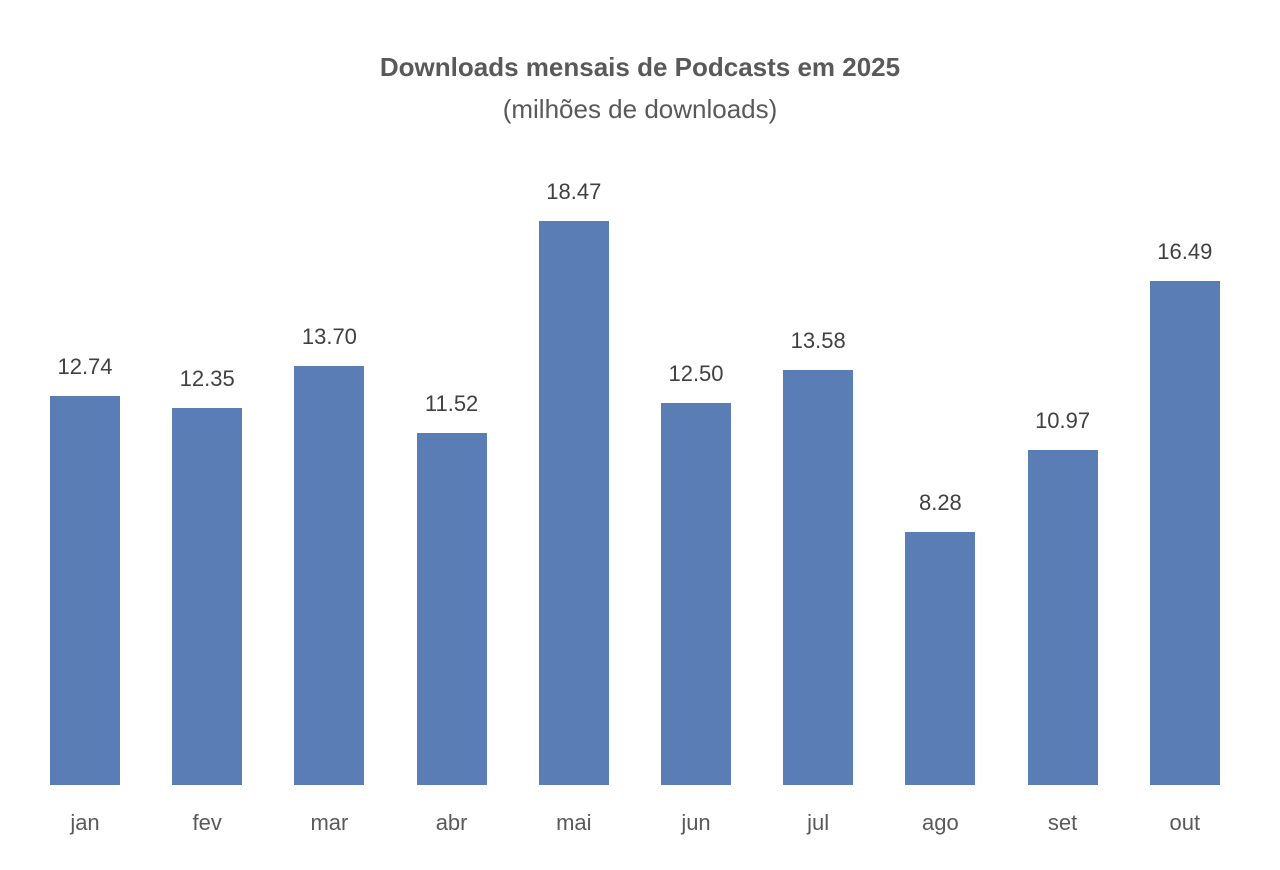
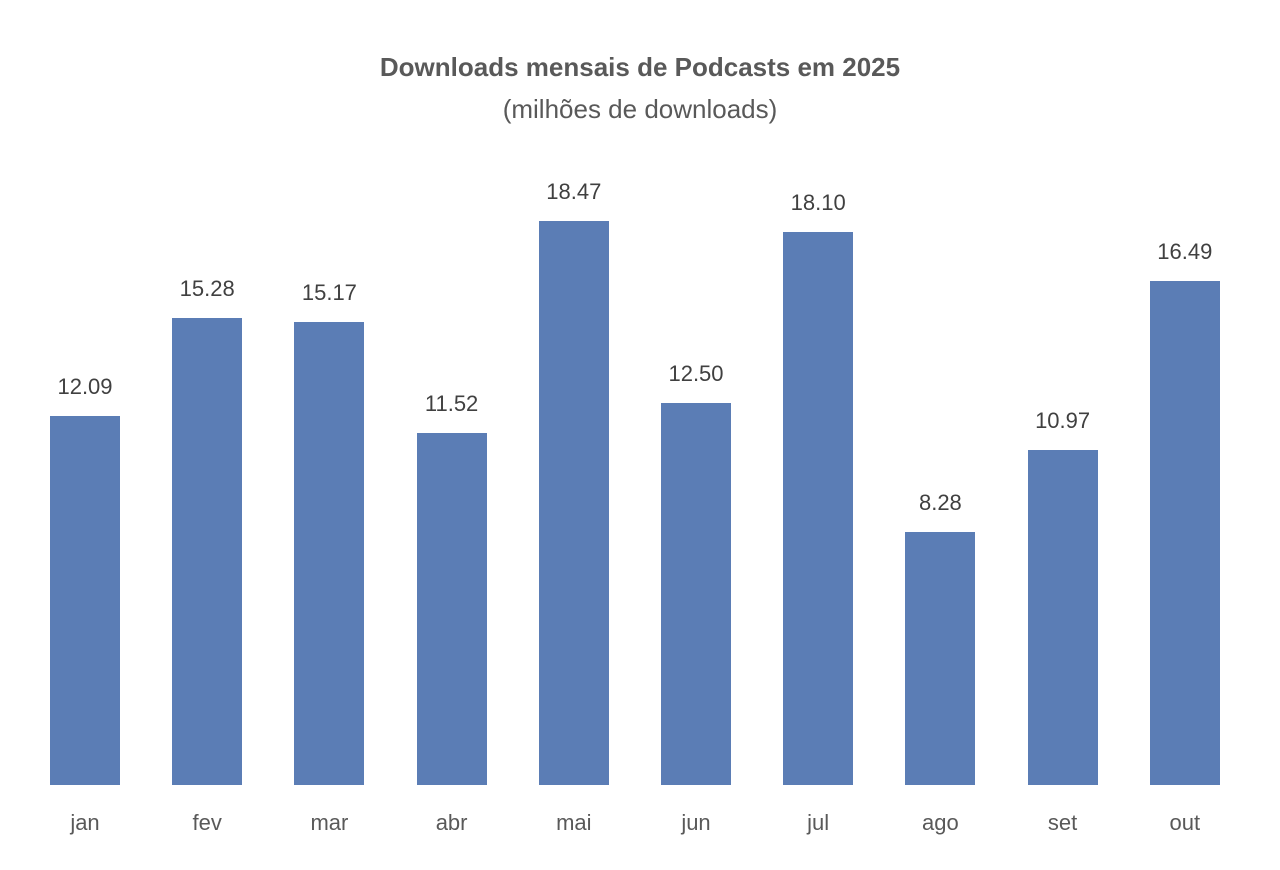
jan: 12.74 -> 12.09
fev: 12.35 -> 15.28
mar: 13.70 -> 15.17
jul: 13.58 -> 18.10
